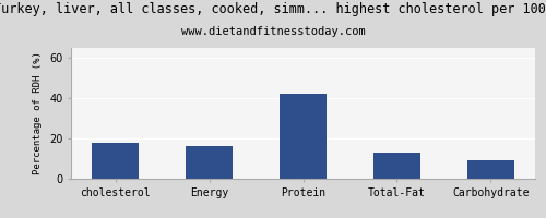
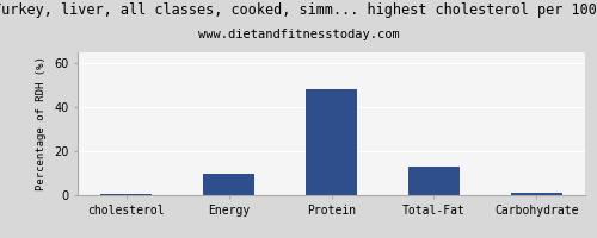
cholesterol: 18 -> 0
Energy: 16 -> 10
Protein: 42 -> 48
Carbohydrate: 9 -> 1
